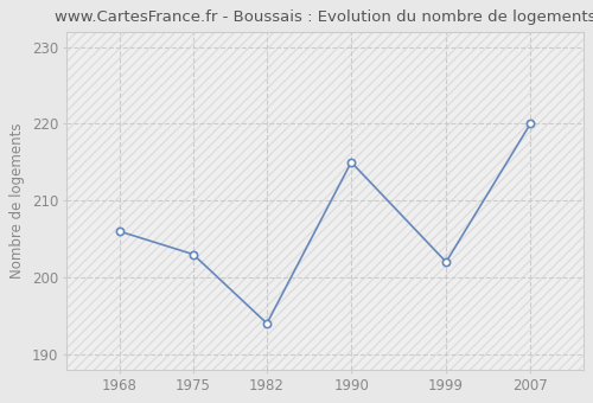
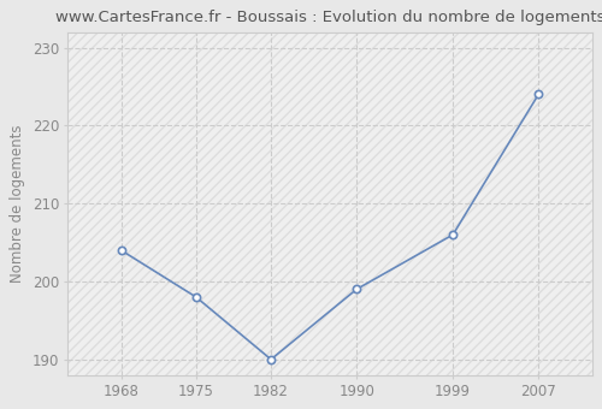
1968: 206 -> 204
1975: 203 -> 198
1982: 194 -> 190
1990: 215 -> 199
1999: 202 -> 206
2007: 220 -> 224
